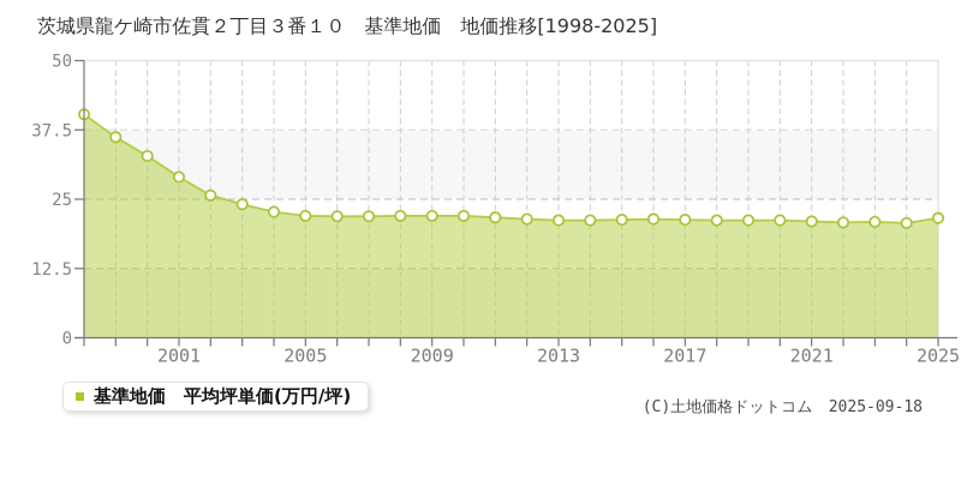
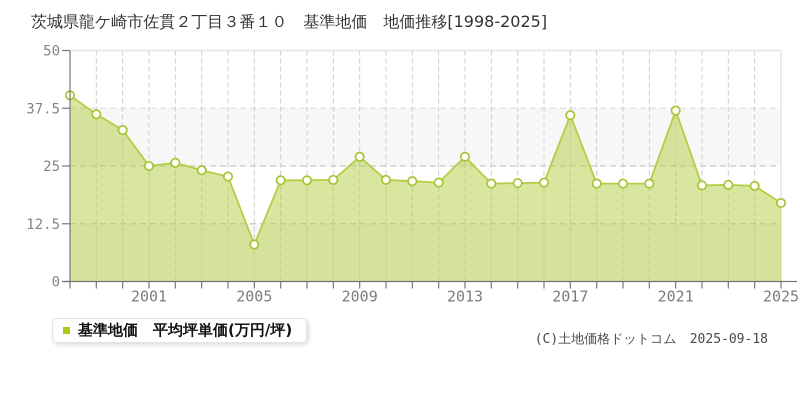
2001: 29 -> 25
2005: 22 -> 8
2009: 22 -> 27
2013: 21 -> 27
2017: 21 -> 36
2021: 21 -> 37
2025: 22 -> 17
